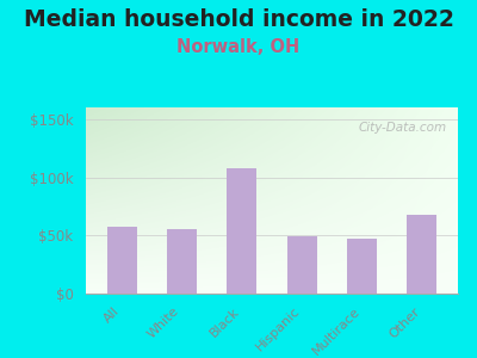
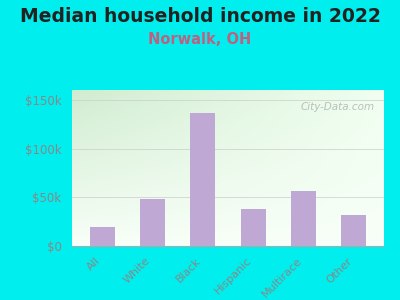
All: $57k -> $20k
White: $55k -> $48k
Black: $108k -> $136k
Hispanic: $49k -> $38k
Multirace: $47k -> $56k
Other: $68k -> $32k
